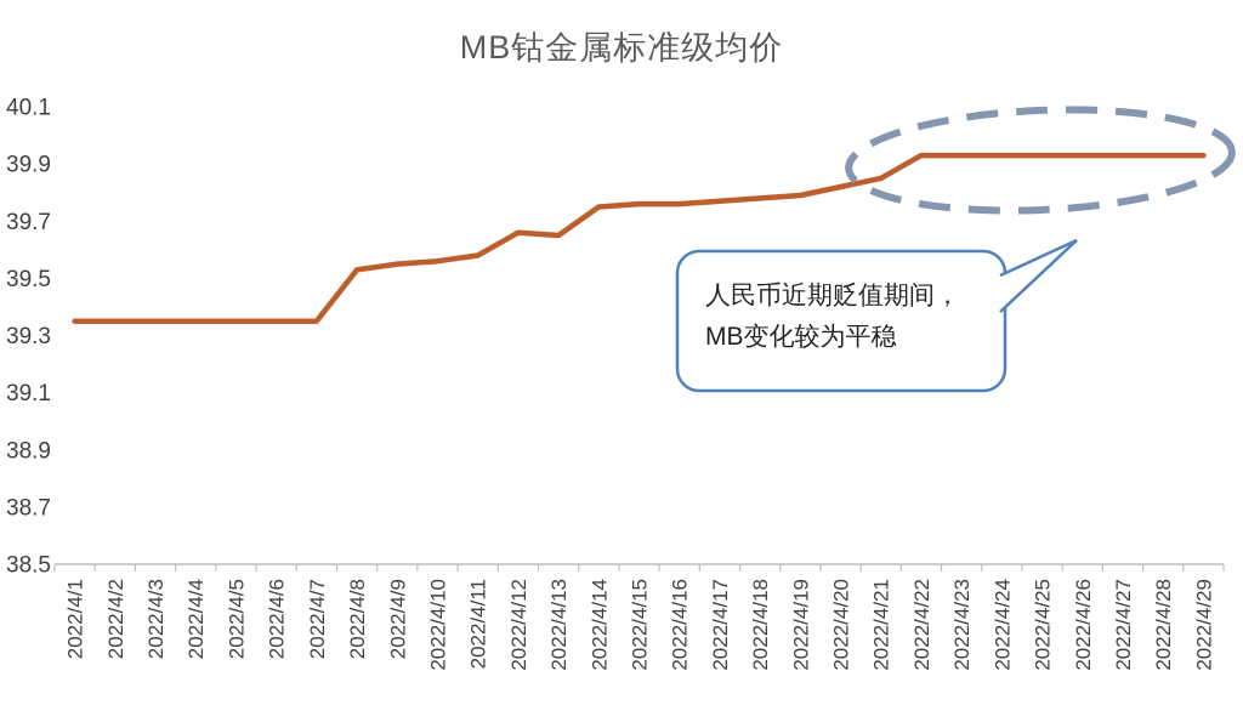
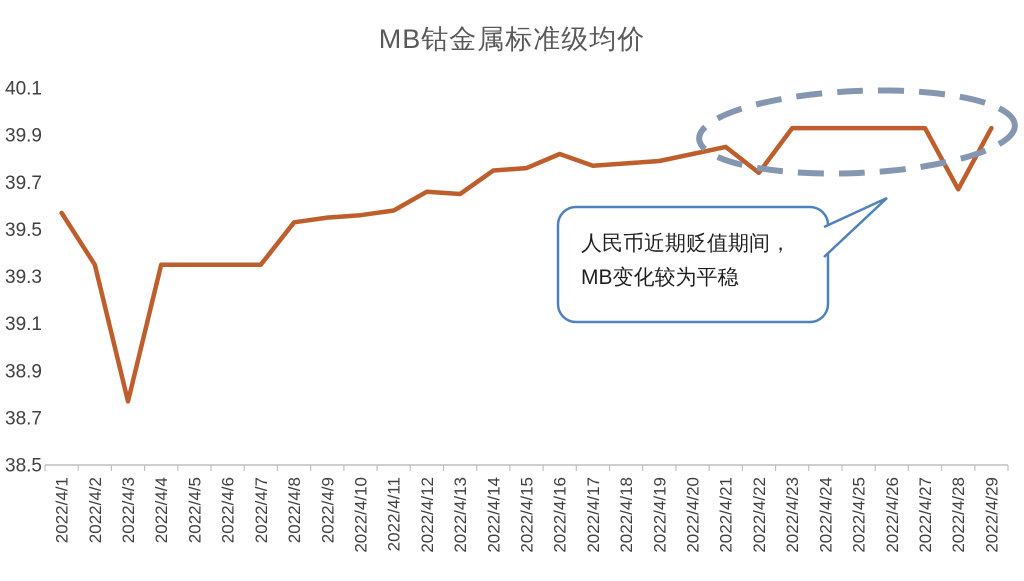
2022/4/1: 39.35 -> 39.57
2022/4/3: 39.35 -> 38.77
2022/4/16: 39.76 -> 39.82
2022/4/22: 39.93 -> 39.74
2022/4/28: 39.93 -> 39.67
